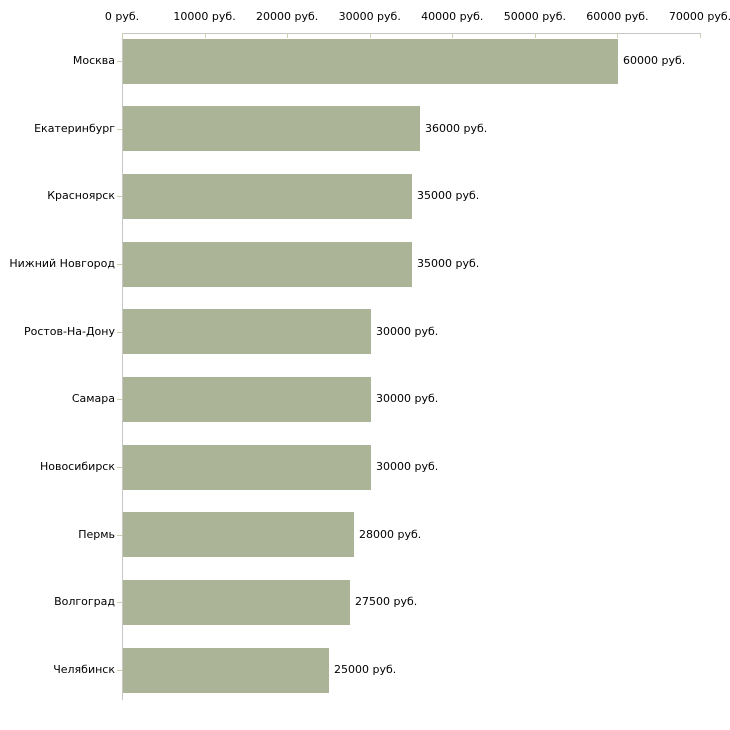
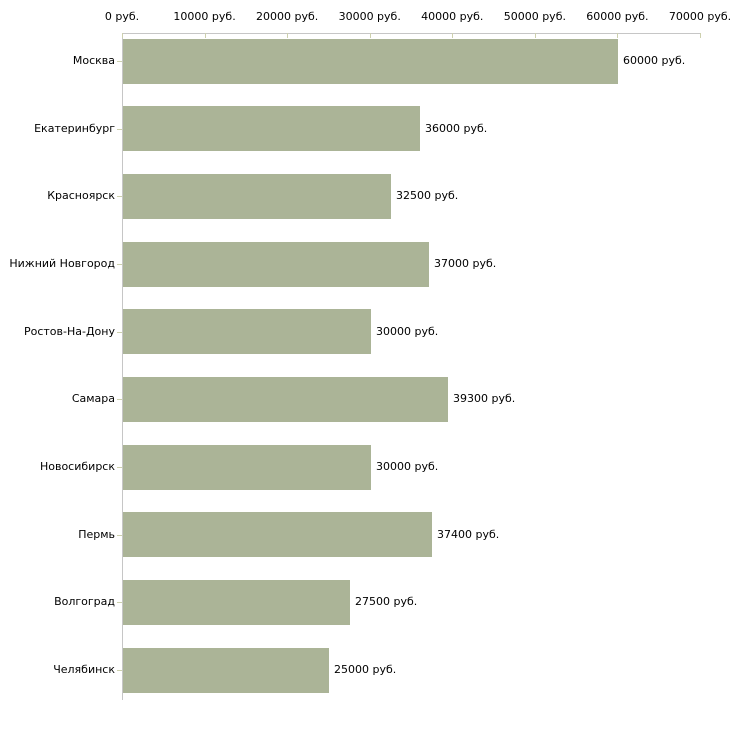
Красноярск: 35000 -> 32500
Нижний Новгород: 35000 -> 37000
Самара: 30000 -> 39300
Пермь: 28000 -> 37400
